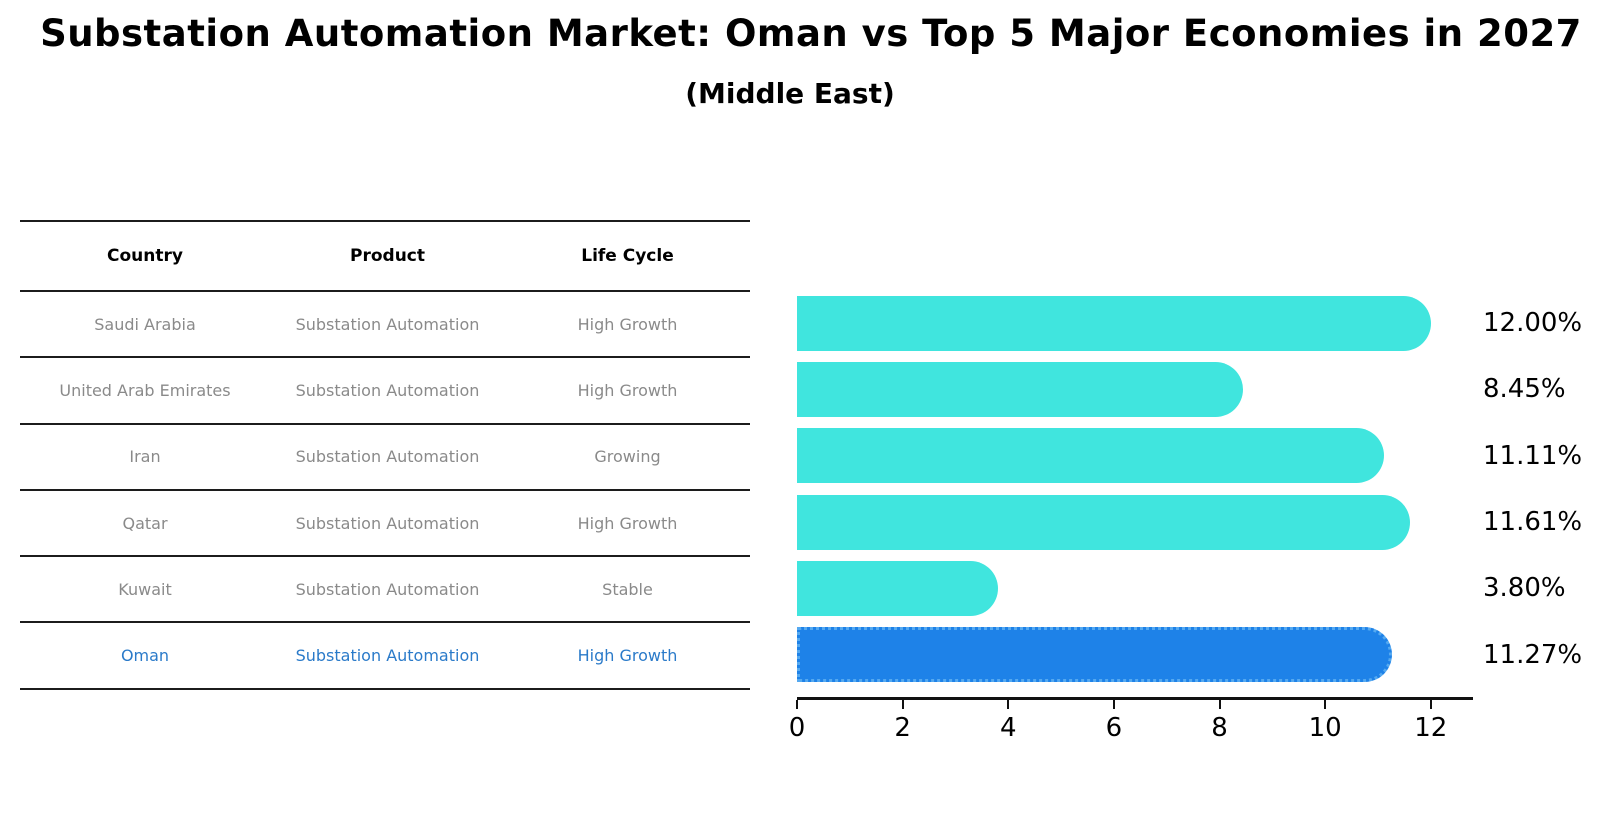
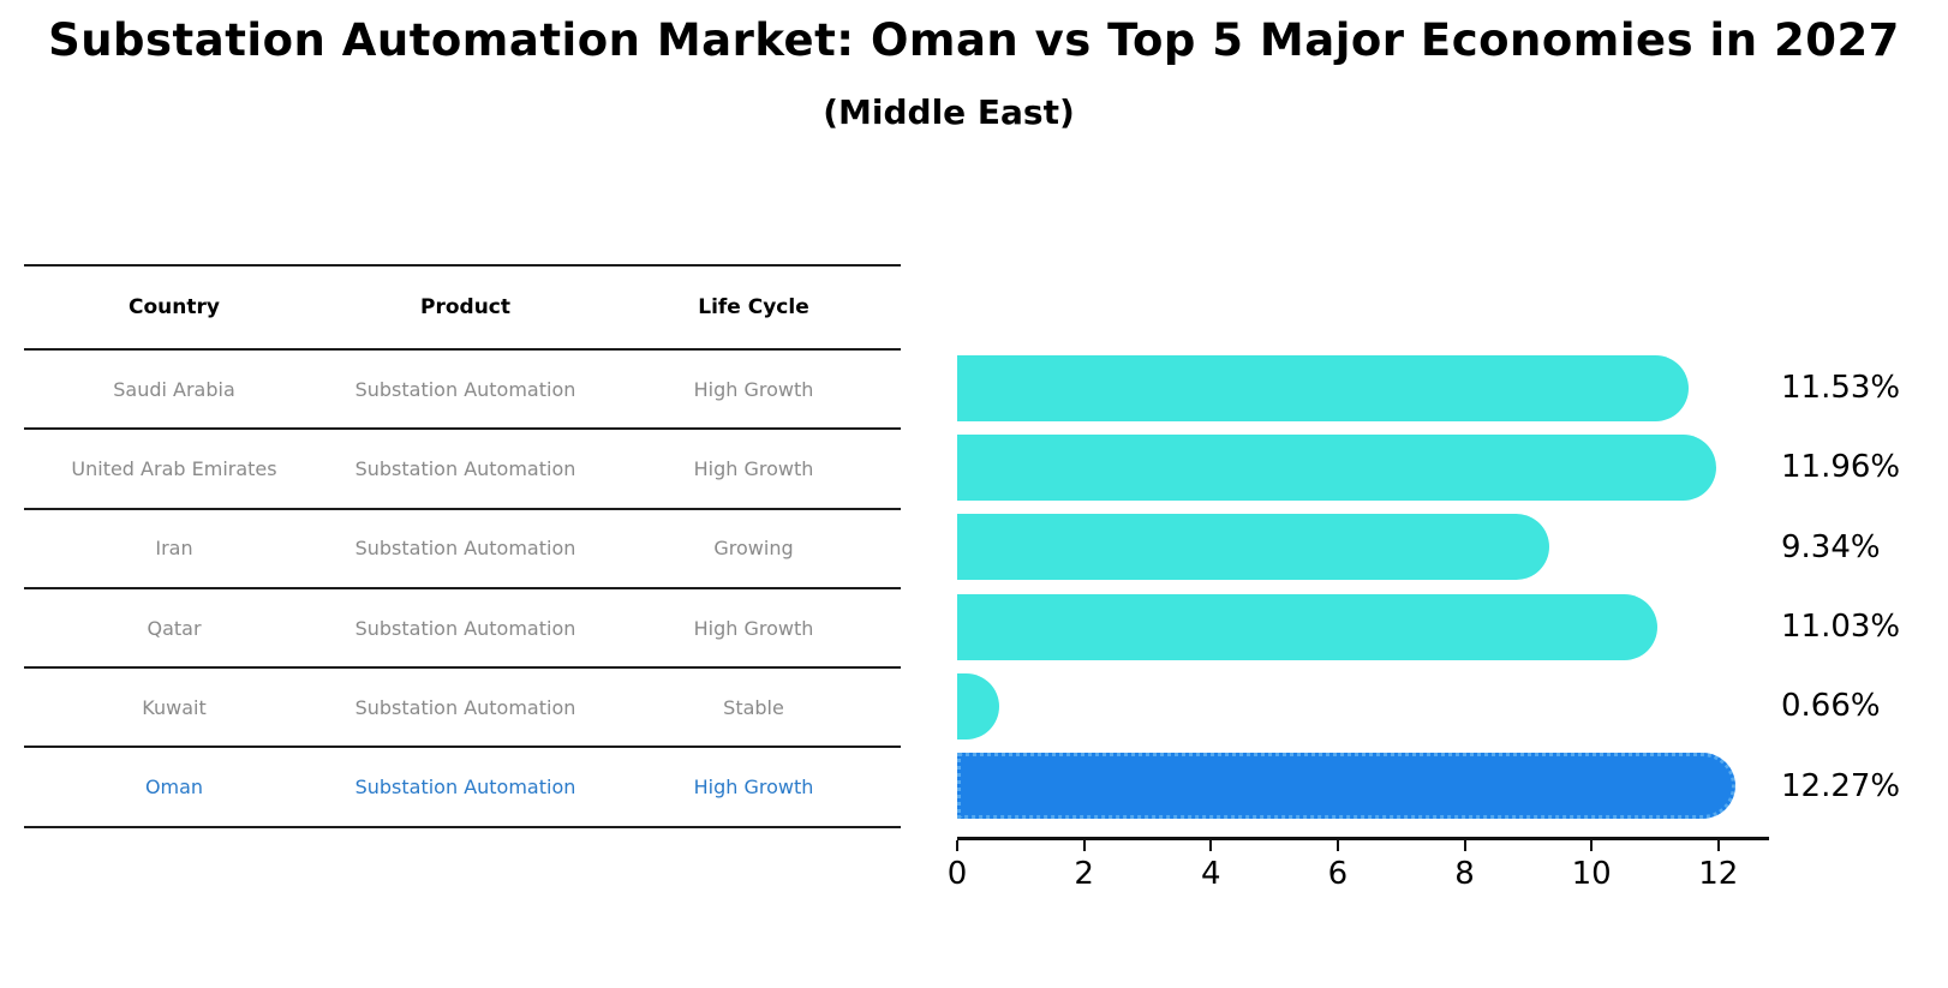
Saudi Arabia: 12.00% -> 11.53%
United Arab Emirates: 8.45% -> 11.96%
Iran: 11.11% -> 9.34%
Qatar: 11.61% -> 11.03%
Kuwait: 3.80% -> 0.66%
Oman: 11.27% -> 12.27%
